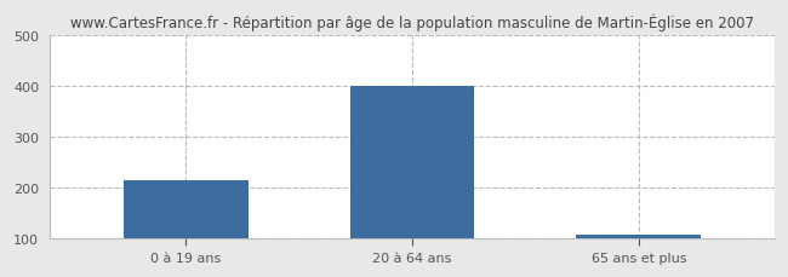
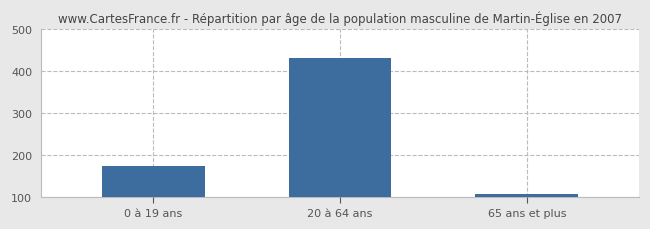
0 à 19 ans: 215 -> 175
20 à 64 ans: 400 -> 430
